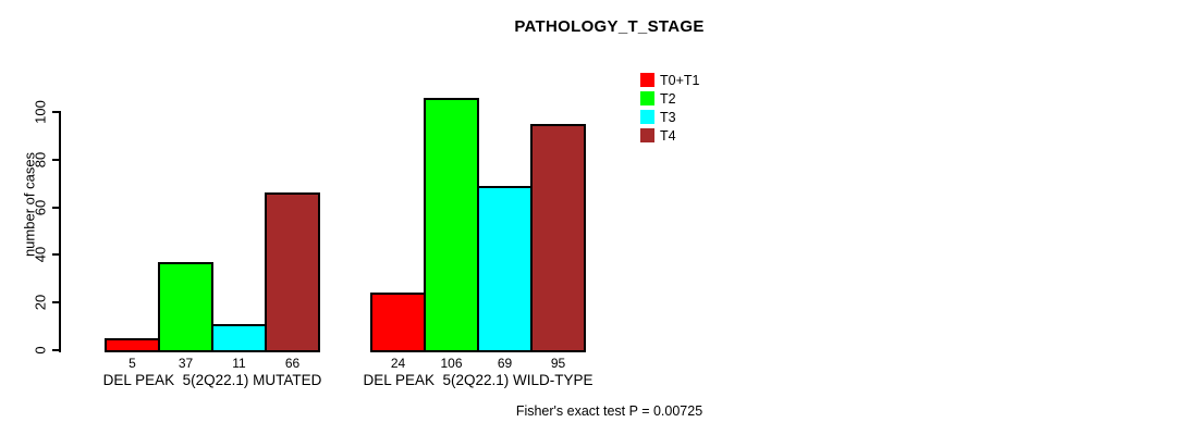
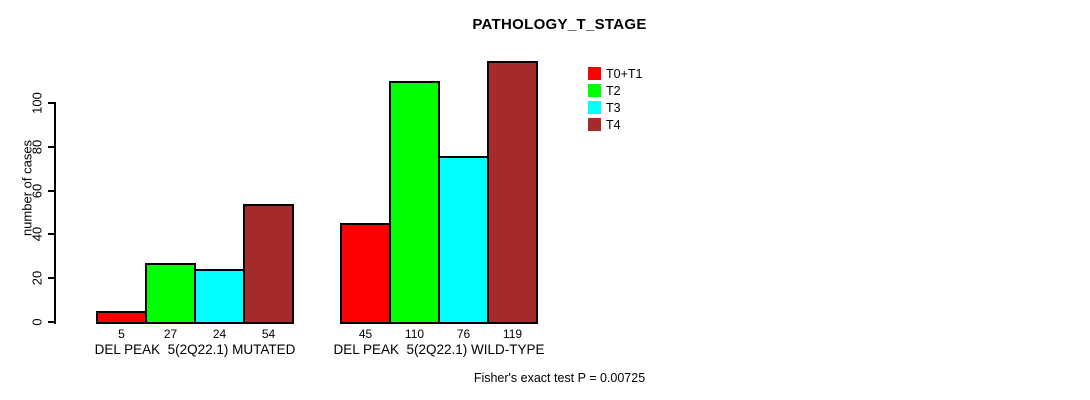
T2/DEL PEAK 5(2Q22.1) MUTATED: 37 -> 27
T3/DEL PEAK 5(2Q22.1) MUTATED: 11 -> 24
T4/DEL PEAK 5(2Q22.1) MUTATED: 66 -> 54
T0+T1/DEL PEAK 5(2Q22.1) WILD-TYPE: 24 -> 45
T2/DEL PEAK 5(2Q22.1) WILD-TYPE: 106 -> 110
T3/DEL PEAK 5(2Q22.1) WILD-TYPE: 69 -> 76
T4/DEL PEAK 5(2Q22.1) WILD-TYPE: 95 -> 119
